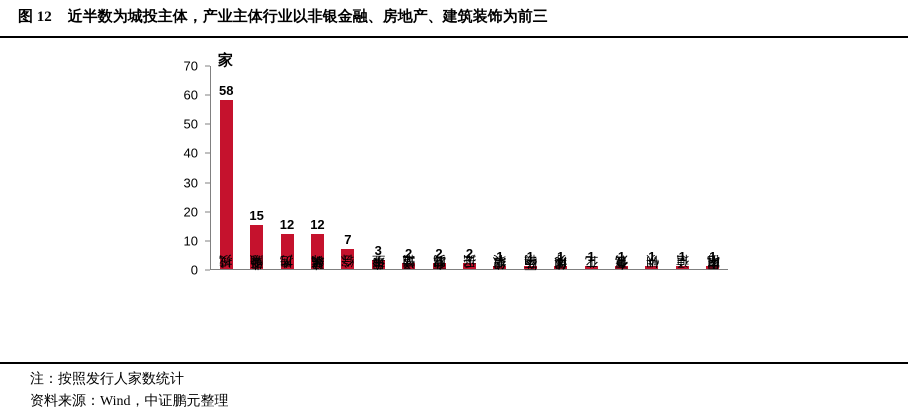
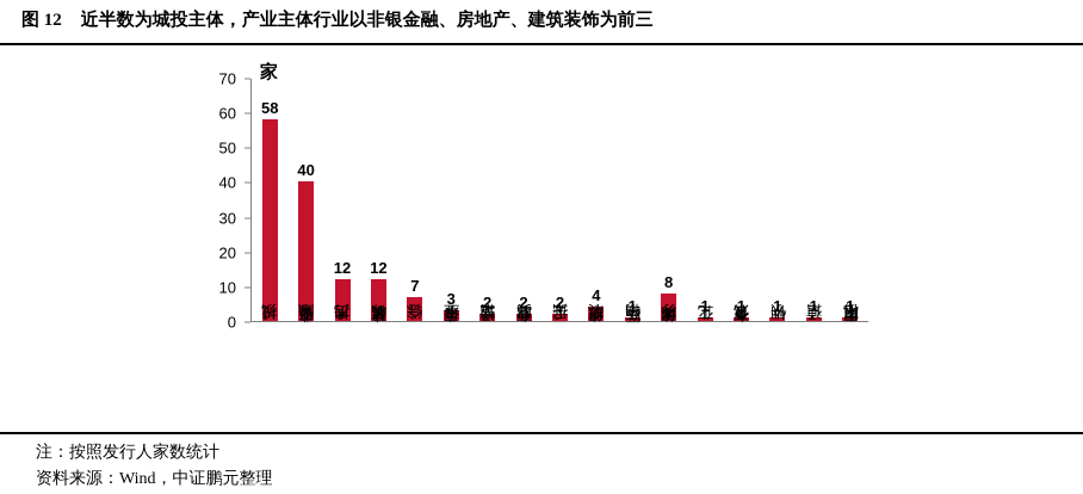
非银金融: 15 -> 40
纺织服装: 1 -> 4
休闲服务: 1 -> 8
